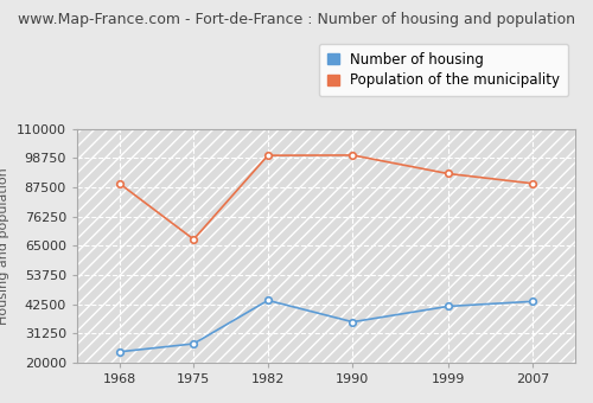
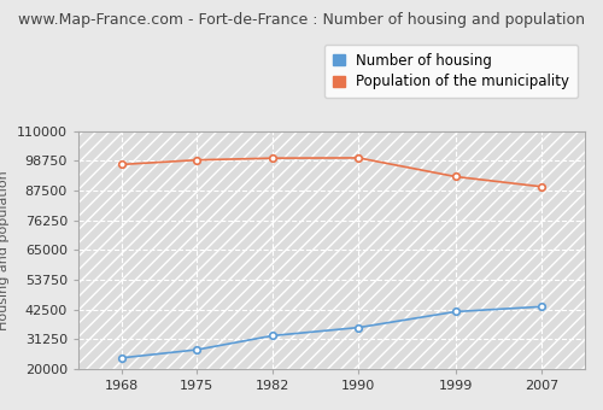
Population of the municipality/1968: 89000 -> 97400
Population of the municipality/1975: 67500 -> 99100
Number of housing/1982: 44000 -> 32600
